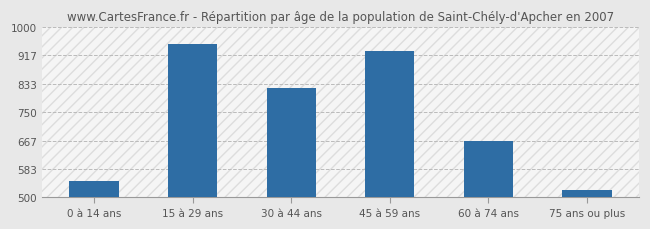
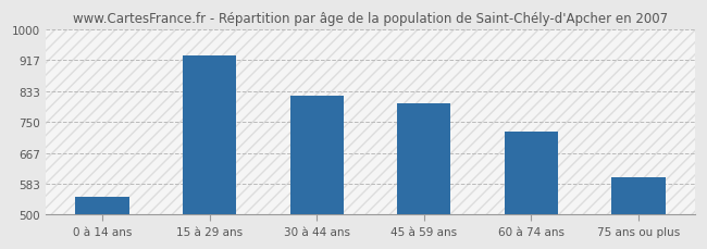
15 à 29 ans: 950 -> 930
45 à 59 ans: 930 -> 800
60 à 74 ans: 665 -> 725
75 ans ou plus: 523 -> 600
